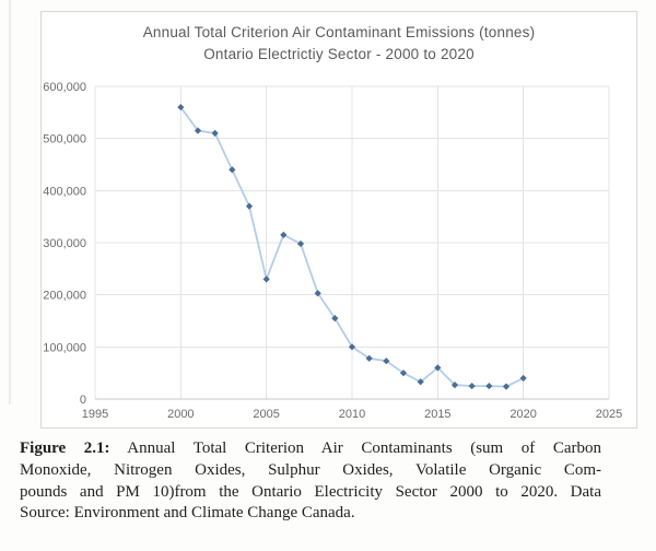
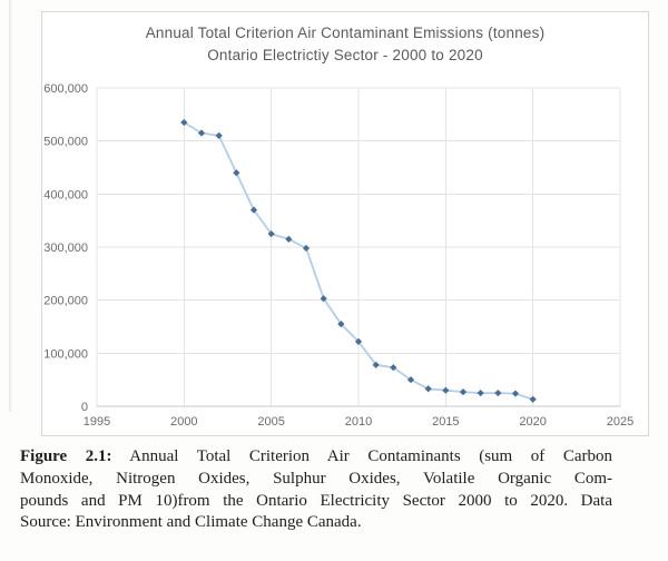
2000: 560000 -> 540000
2005: 230000 -> 320000
2010: 100000 -> 120000
2015: 60000 -> 30000
2020: 40000 -> 10000
